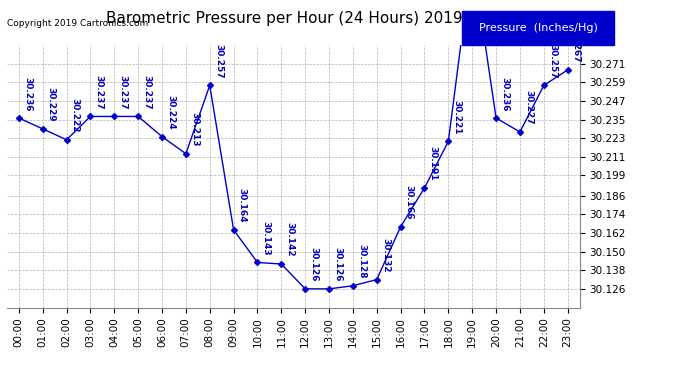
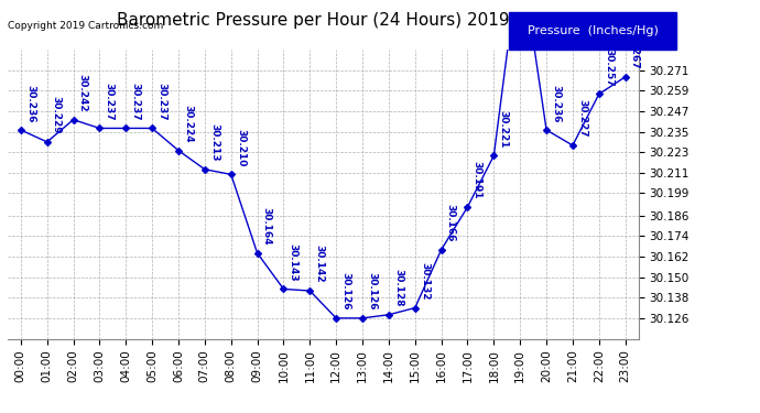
02:00: 30.222 -> 30.242
08:00: 30.257 -> 30.210
